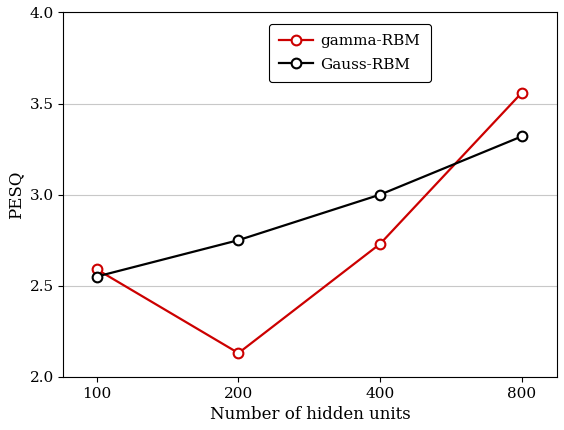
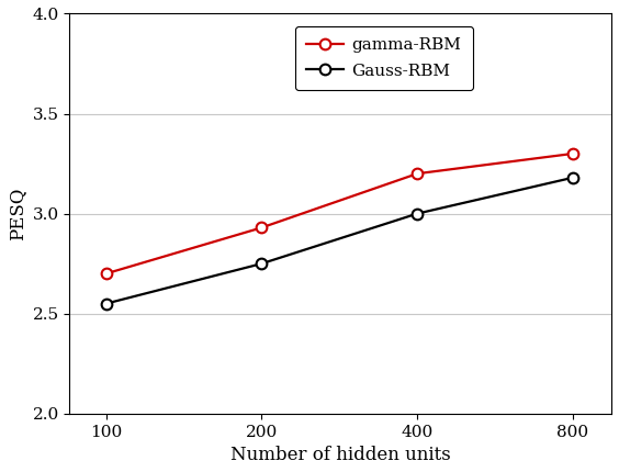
gamma-RBM/100: 2.59 -> 2.70
gamma-RBM/200: 2.13 -> 2.93
gamma-RBM/400: 2.73 -> 3.20
gamma-RBM/800: 3.56 -> 3.30
Gauss-RBM/800: 3.32 -> 3.18
